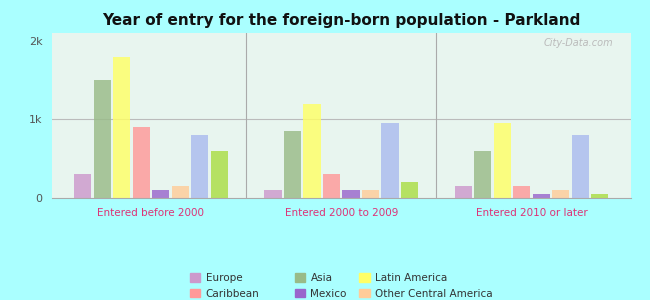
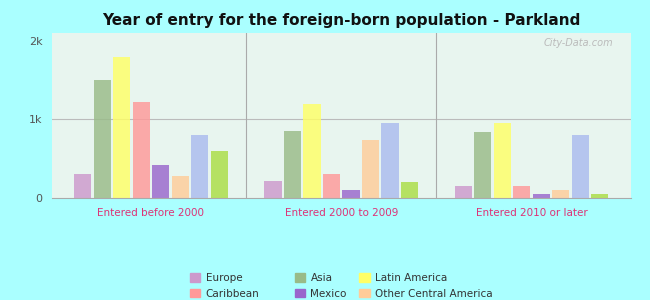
Caribbean/Entered before 2000: 0.90k -> 1.22k
Mexico/Entered before 2000: 0.10k -> 0.42k
Other Central America/Entered before 2000: 0.15k -> 0.28k
Europe/Entered 2000 to 2009: 0.10k -> 0.22k
Other Central America/Entered 2000 to 2009: 0.10k -> 0.74k
Asia/Entered 2010 or later: 0.60k -> 0.84k
